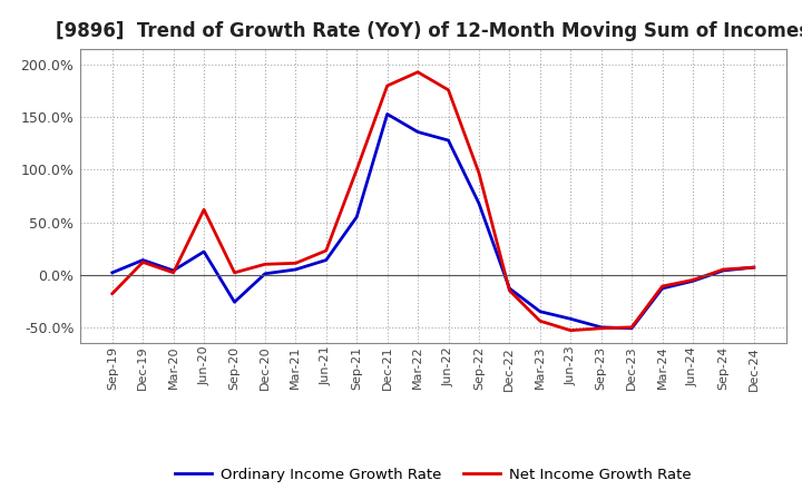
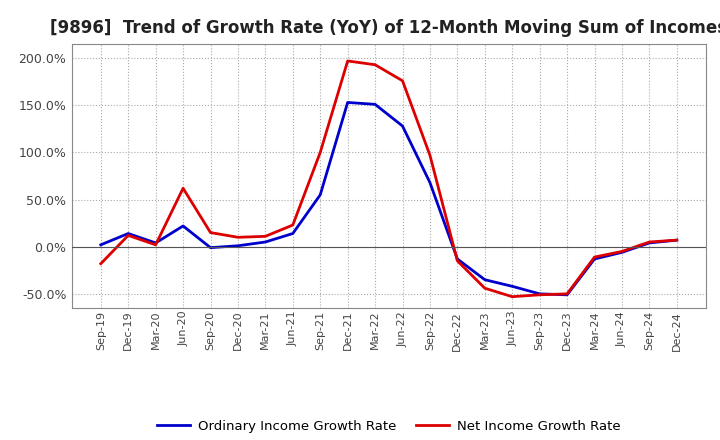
Ordinary Income Growth Rate/Sep-20: -26% -> -1%
Net Income Growth Rate/Sep-20: 2% -> 15%
Net Income Growth Rate/Dec-21: 180% -> 197%
Ordinary Income Growth Rate/Mar-22: 136% -> 151%
